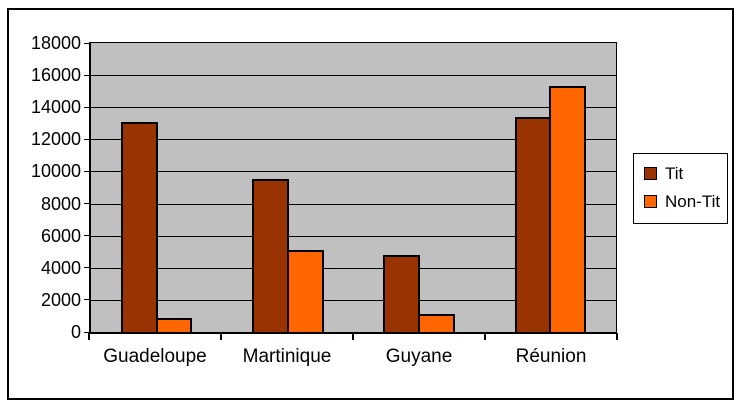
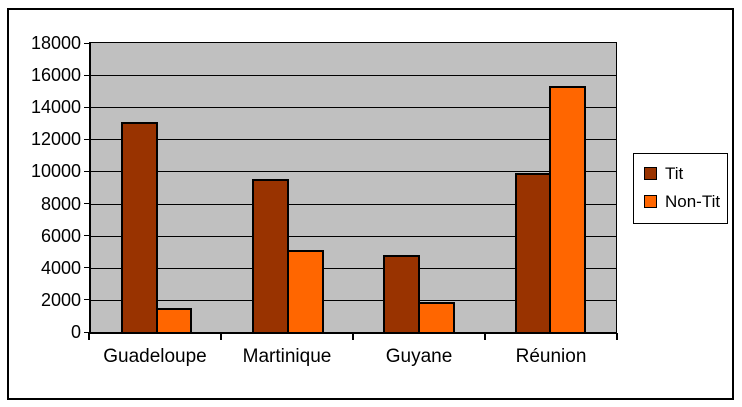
Non-Tit/Guadeloupe: 900 -> 1500
Non-Tit/Guyane: 1100 -> 1900
Tit/Réunion: 13400 -> 9900
